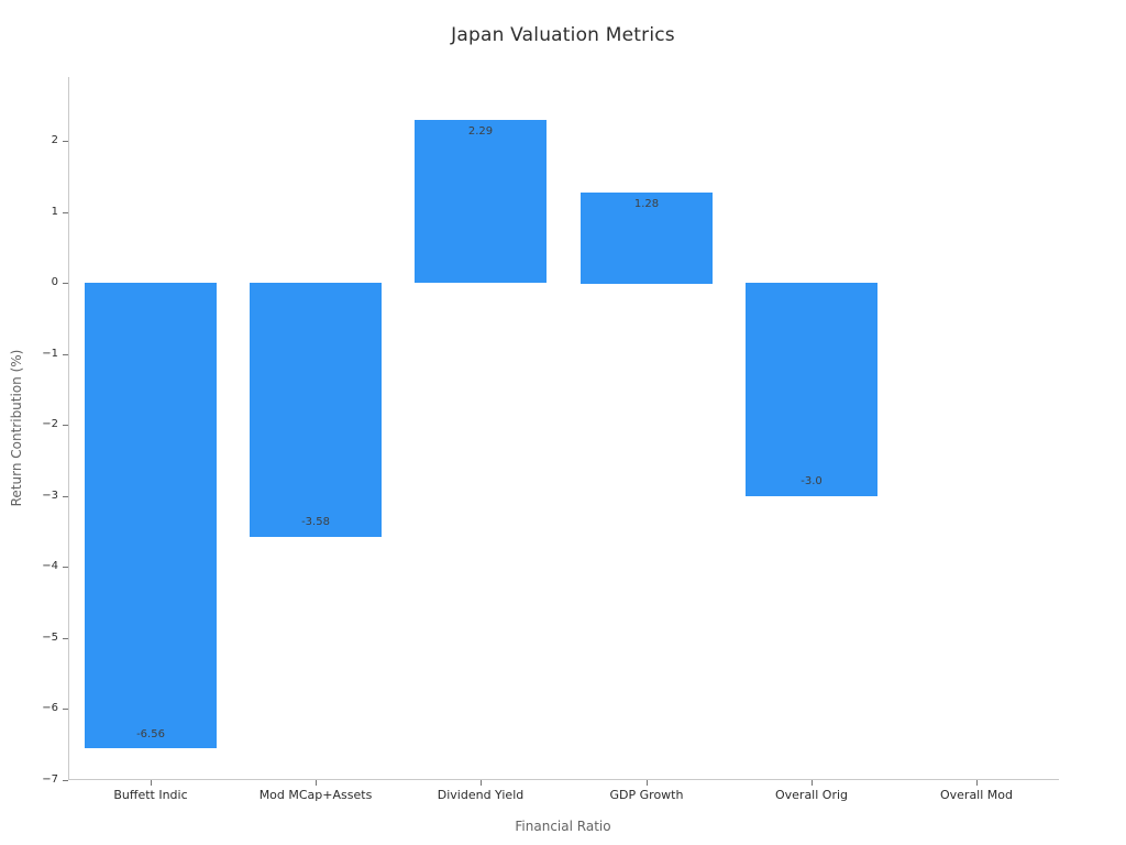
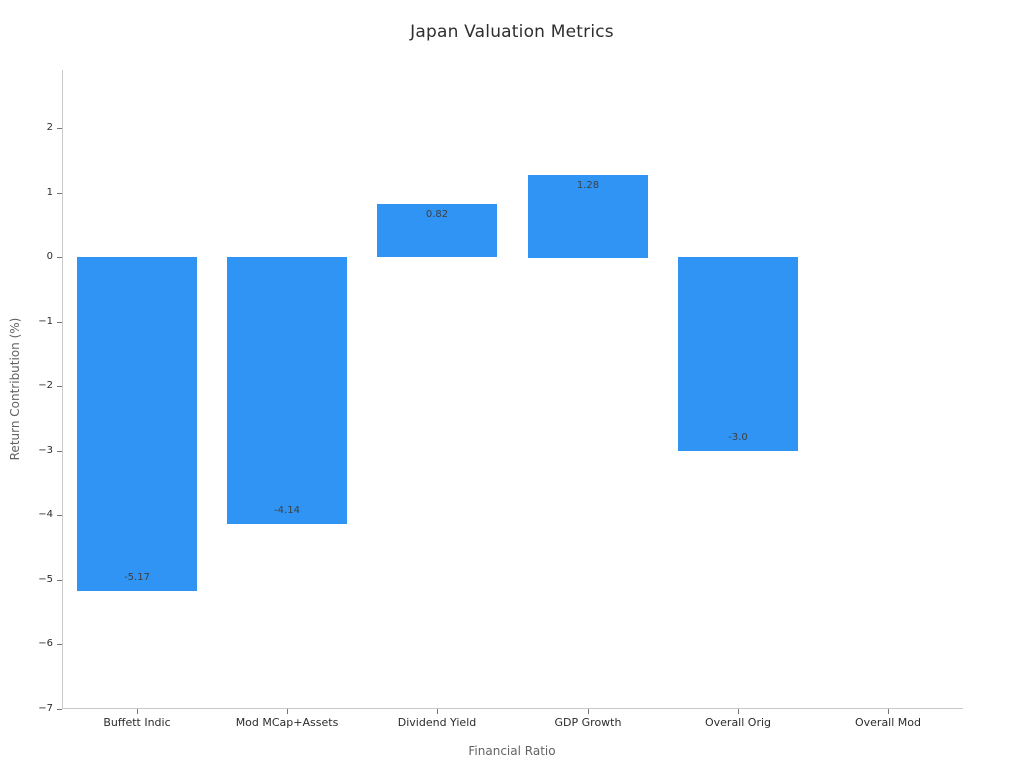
Buffett Indic: -6.56 -> -5.17
Mod MCap+Assets: -3.58 -> -4.14
Dividend Yield: 2.29 -> 0.82
